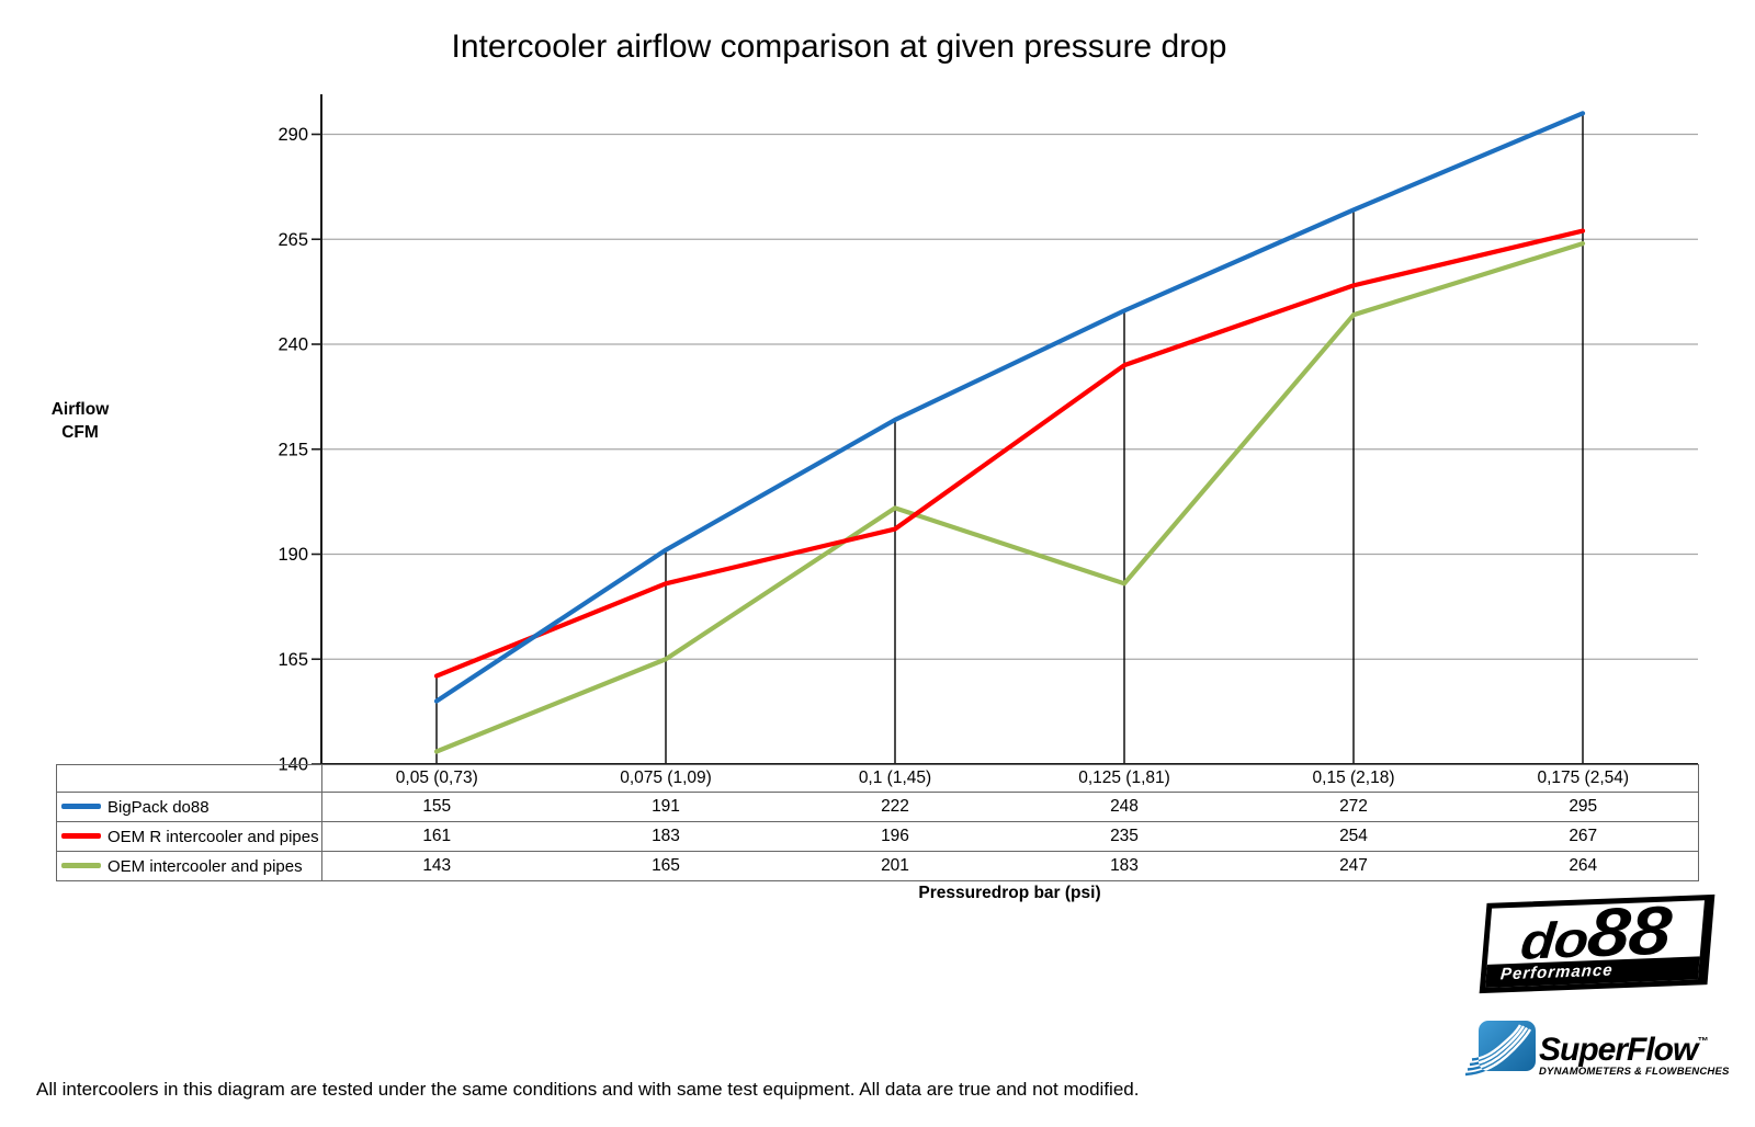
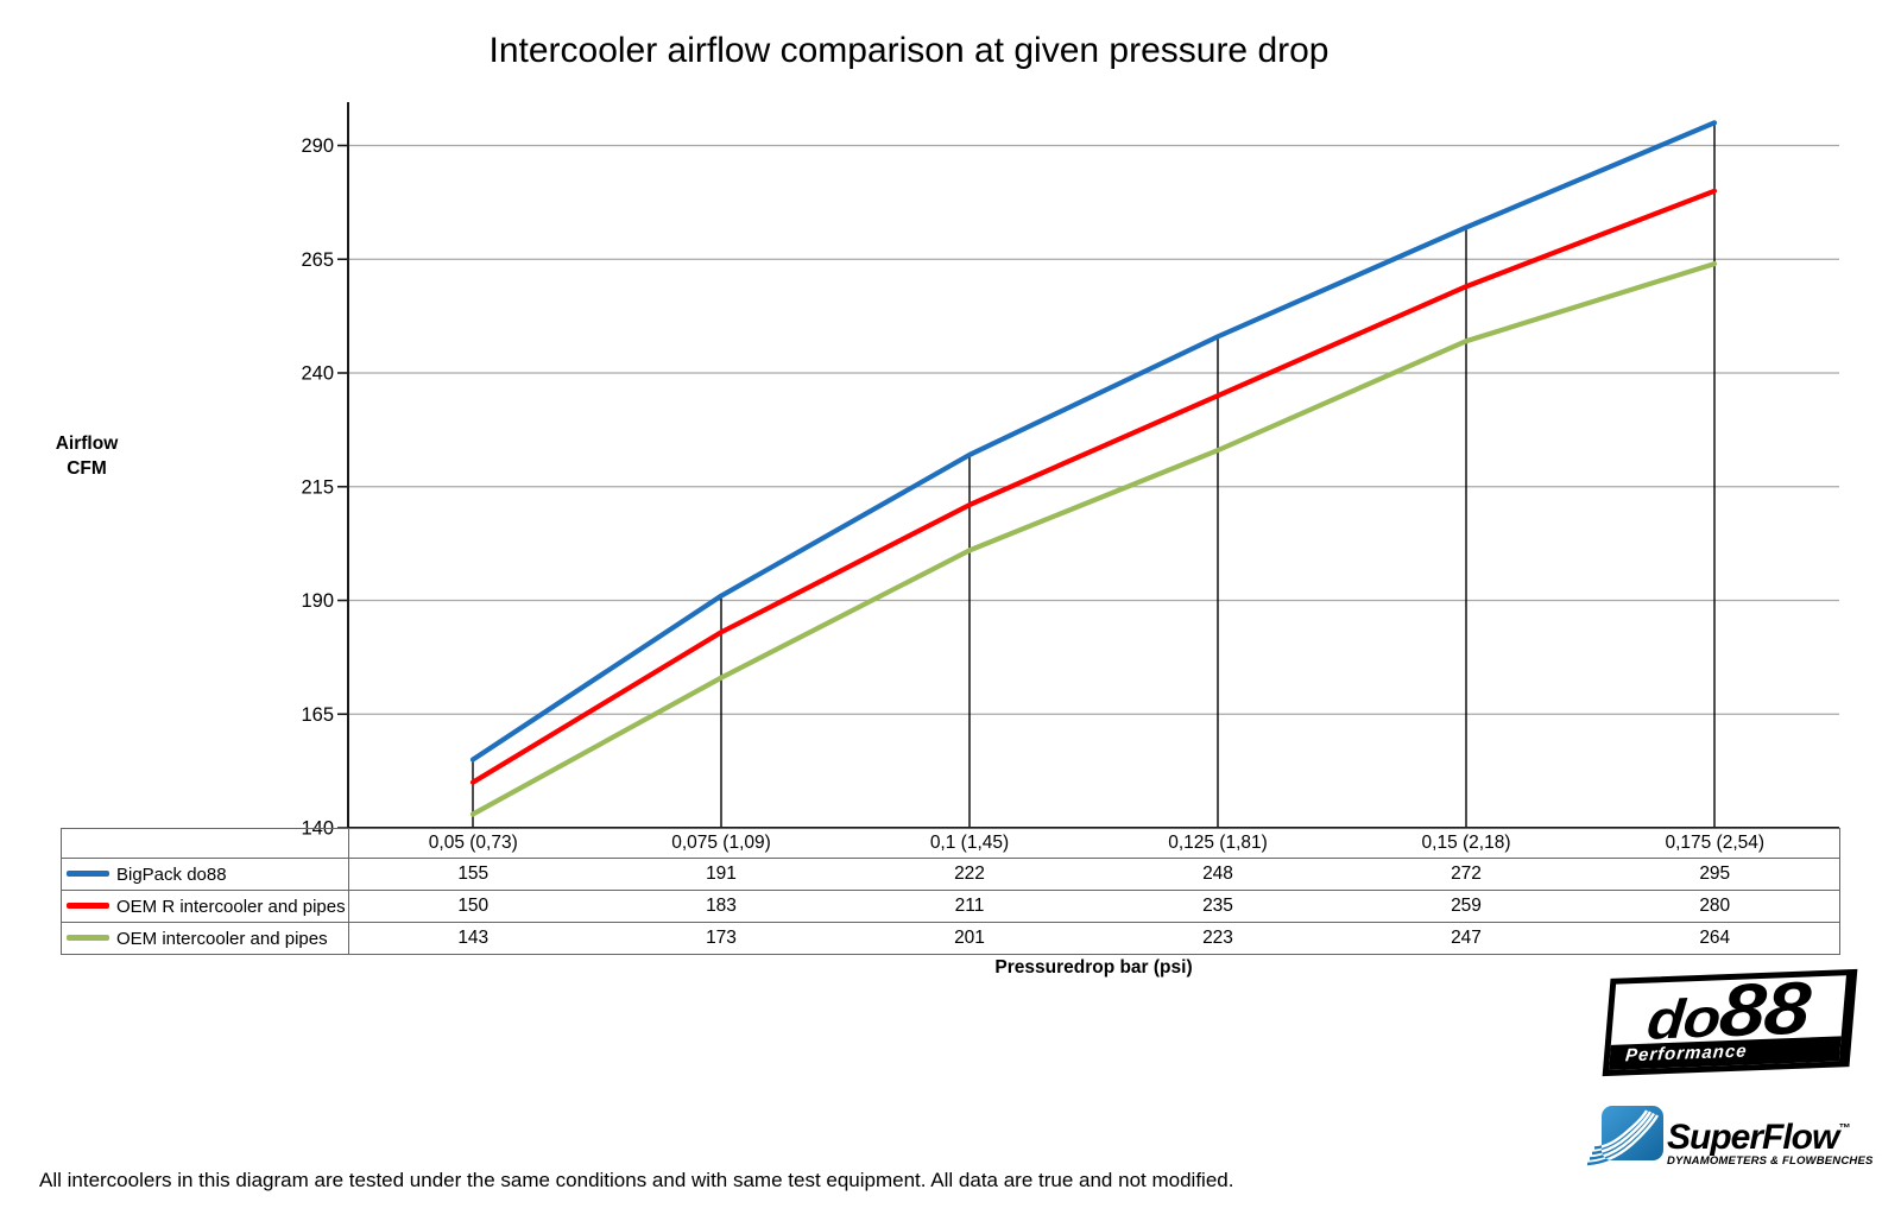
OEM R intercooler and pipes/0,05 (0,73): 161 -> 150
OEM intercooler and pipes/0,075 (1,09): 165 -> 173
OEM R intercooler and pipes/0,1 (1,45): 196 -> 211
OEM intercooler and pipes/0,125 (1,81): 183 -> 223
OEM R intercooler and pipes/0,15 (2,18): 254 -> 259
OEM R intercooler and pipes/0,175 (2,54): 267 -> 280
